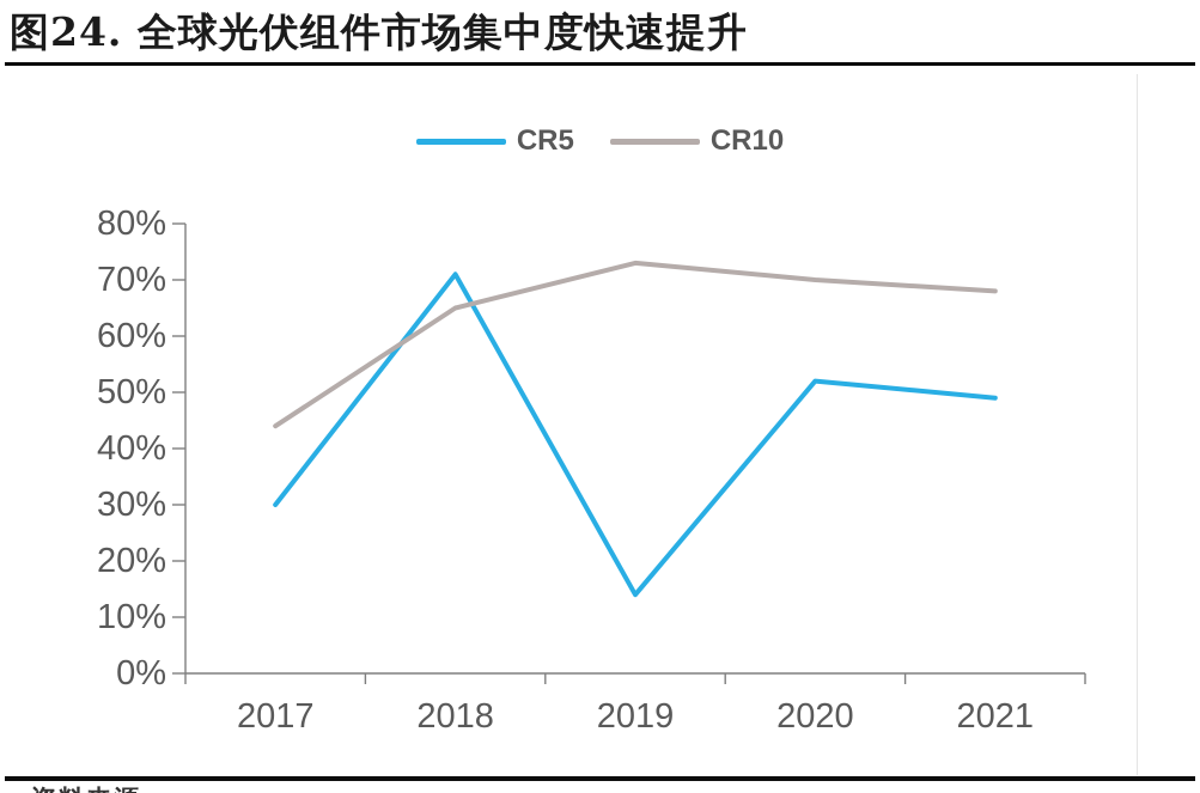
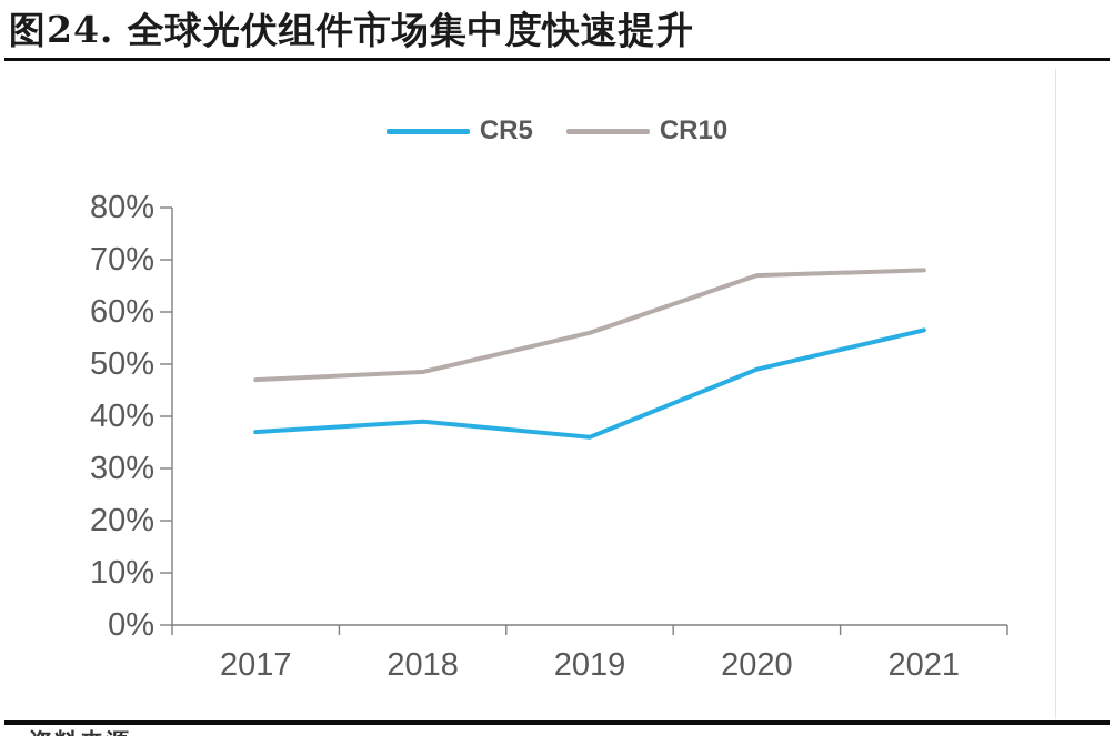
CR5/2017: 30% -> 37%
CR10/2017: 44% -> 47%
CR5/2018: 71% -> 39%
CR10/2018: 65% -> 48%
CR5/2019: 14% -> 36%
CR10/2019: 73% -> 56%
CR5/2020: 52% -> 49%
CR10/2020: 70% -> 67%
CR5/2021: 49% -> 56%
